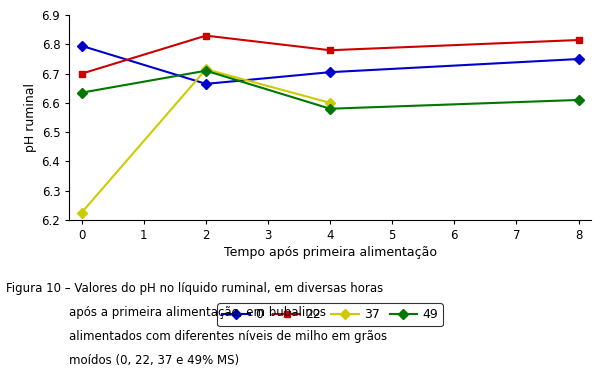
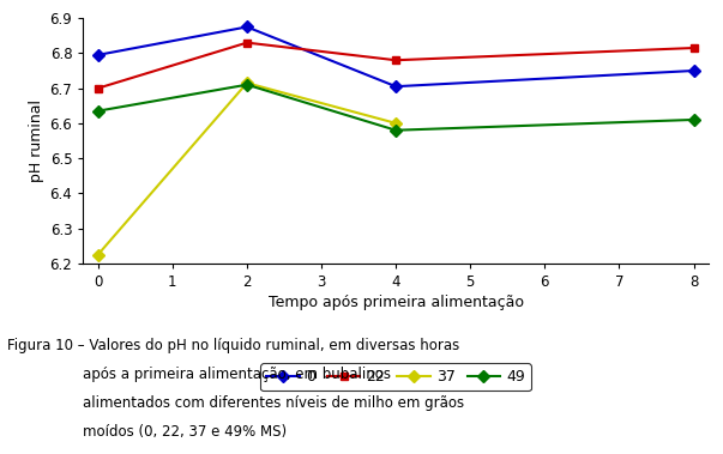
0/2: 6.665 -> 6.875
